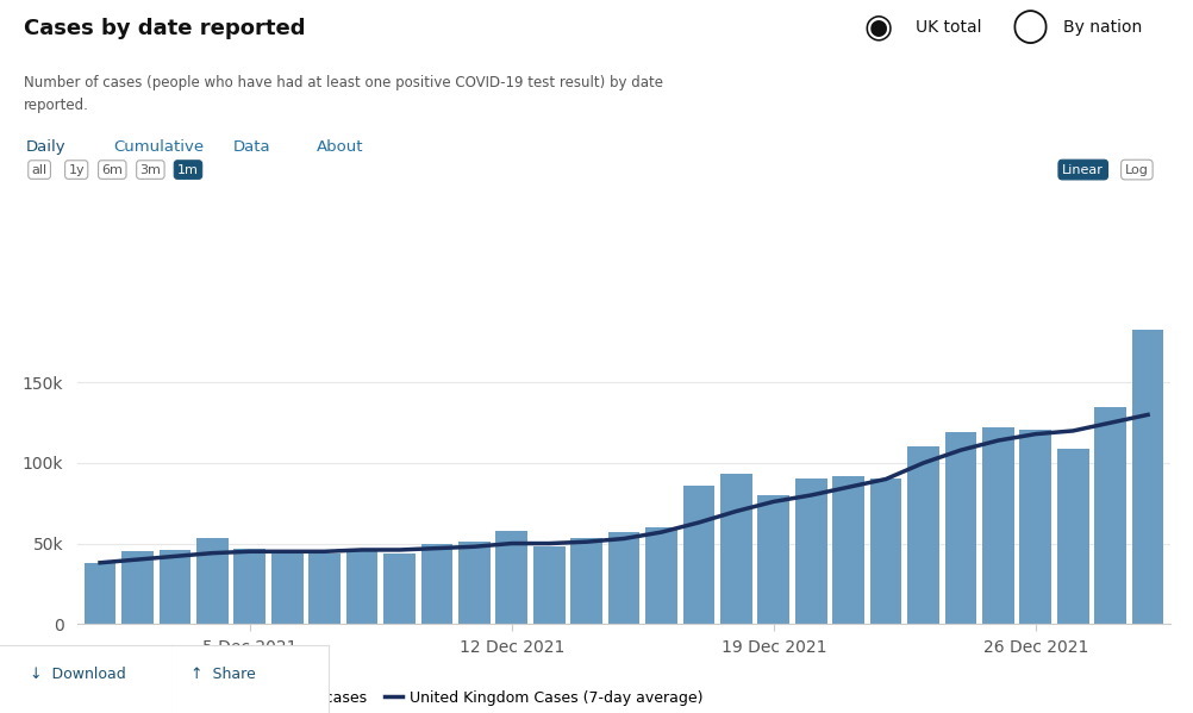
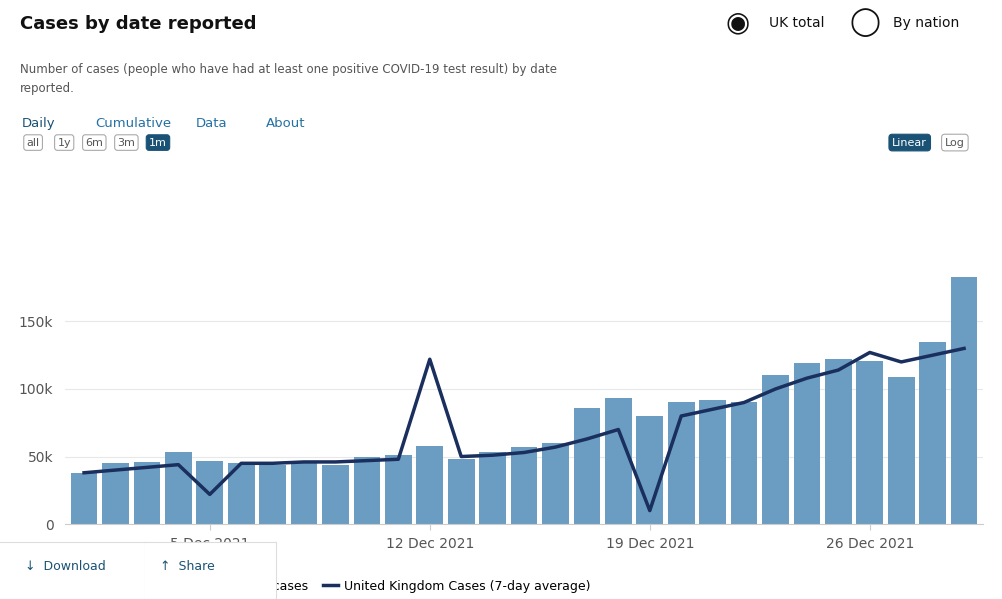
United Kingdom Cases (7-day average)/5 Dec 2021: 45k -> 22k
United Kingdom Cases (7-day average)/12 Dec 2021: 50k -> 122k
United Kingdom Cases (7-day average)/19 Dec 2021: 76k -> 10k
United Kingdom Cases (7-day average)/26 Dec 2021: 118k -> 127k
